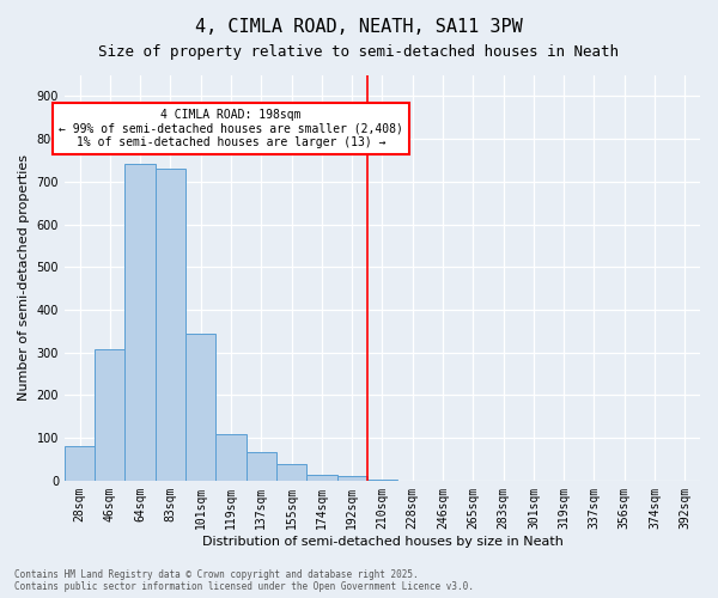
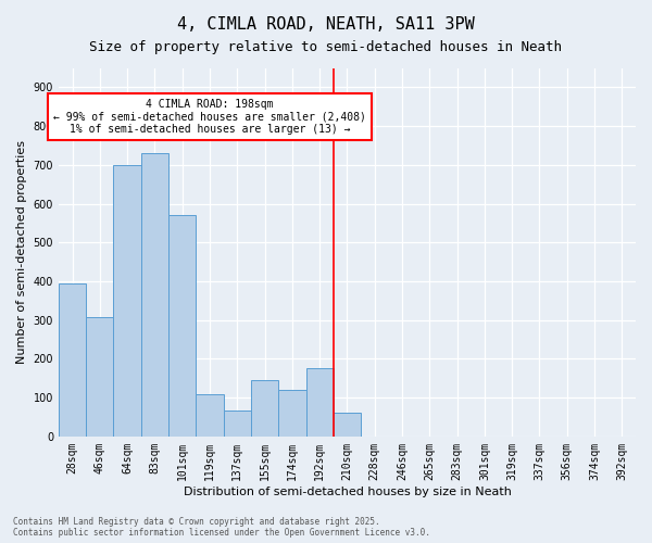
28sqm: 80 -> 395
64sqm: 742 -> 700
101sqm: 343 -> 570
155sqm: 40 -> 145
174sqm: 14 -> 120
192sqm: 12 -> 175
210sqm: 3 -> 60
